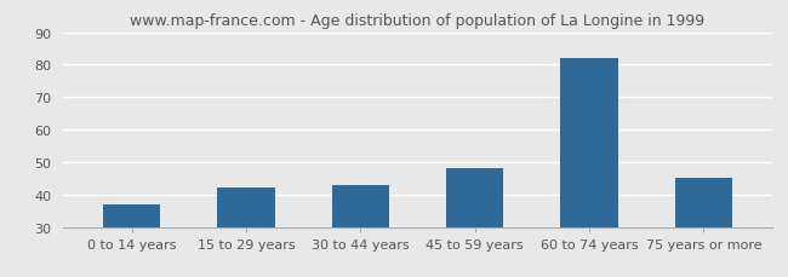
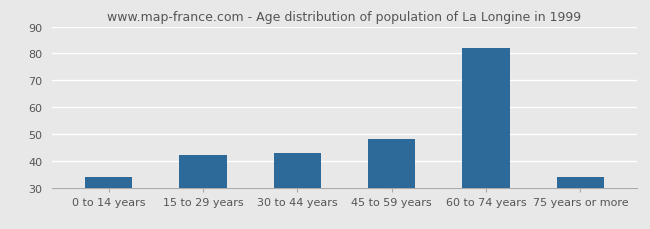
0 to 14 years: 37 -> 34
75 years or more: 45 -> 34
